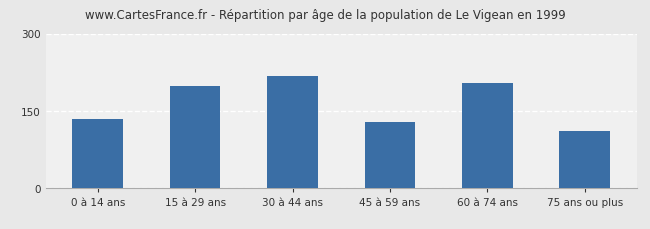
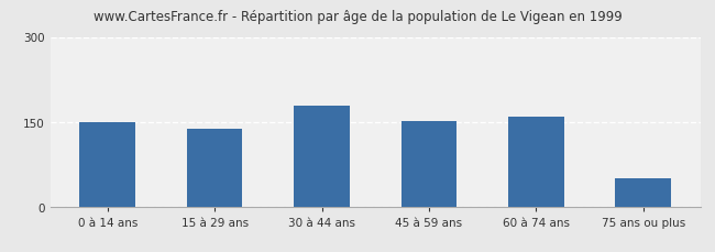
0 à 14 ans: 134 -> 149
15 à 29 ans: 198 -> 137
30 à 44 ans: 218 -> 178
45 à 59 ans: 128 -> 152
60 à 74 ans: 204 -> 158
75 ans ou plus: 110 -> 50
